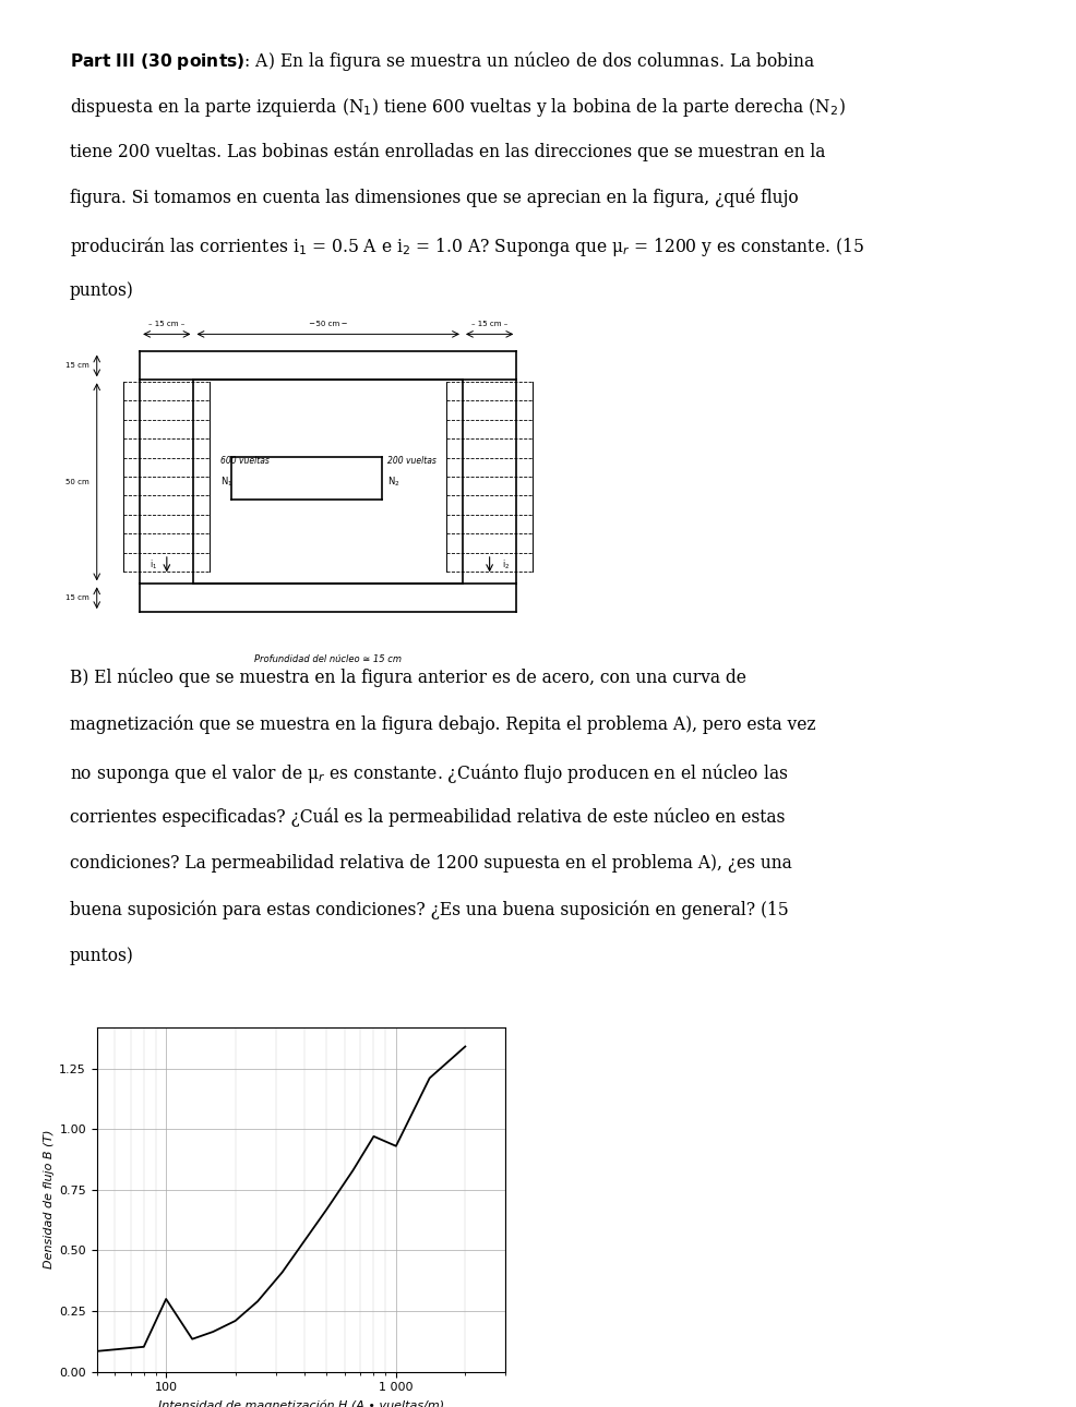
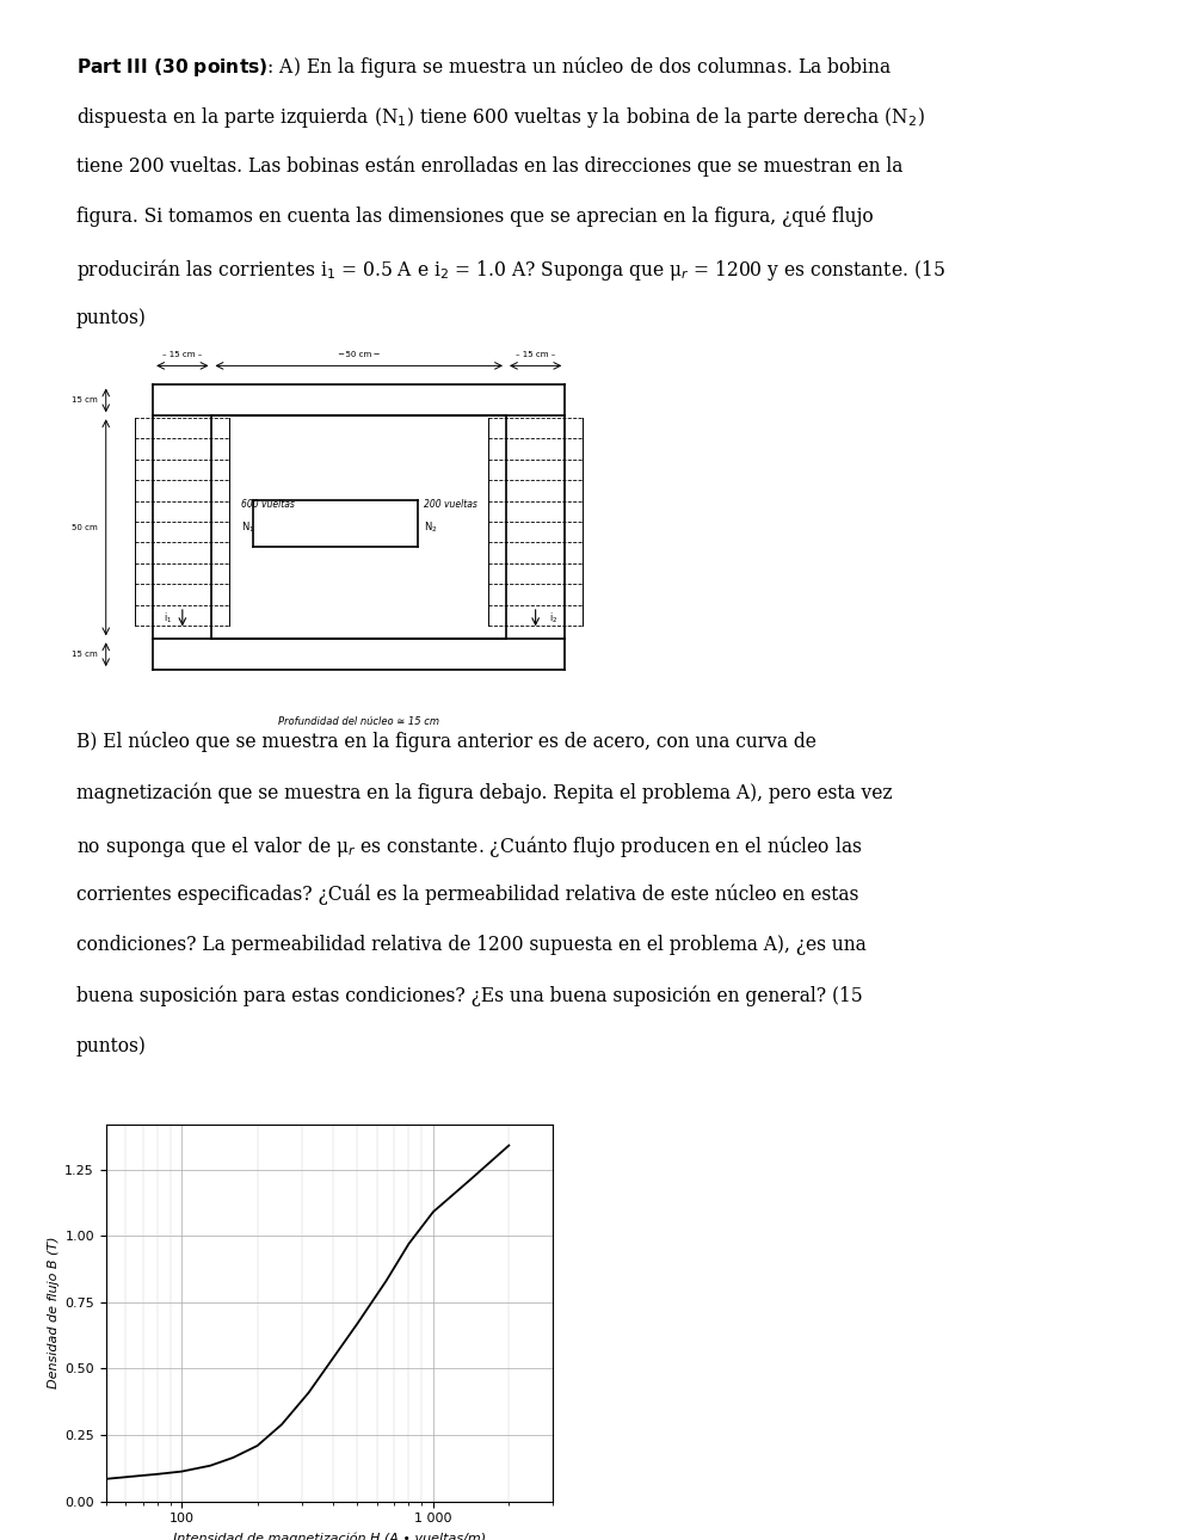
100: 0.300 -> 0.113
1 000: 0.930 -> 1.090
